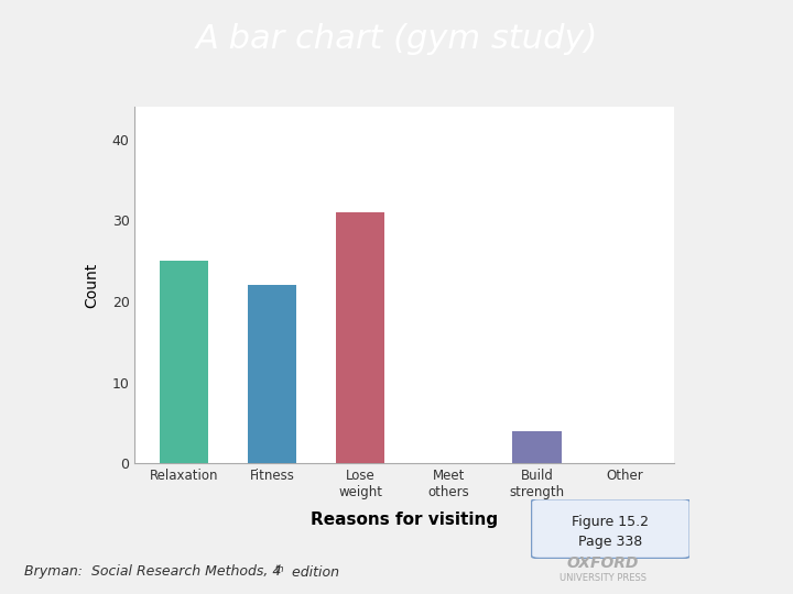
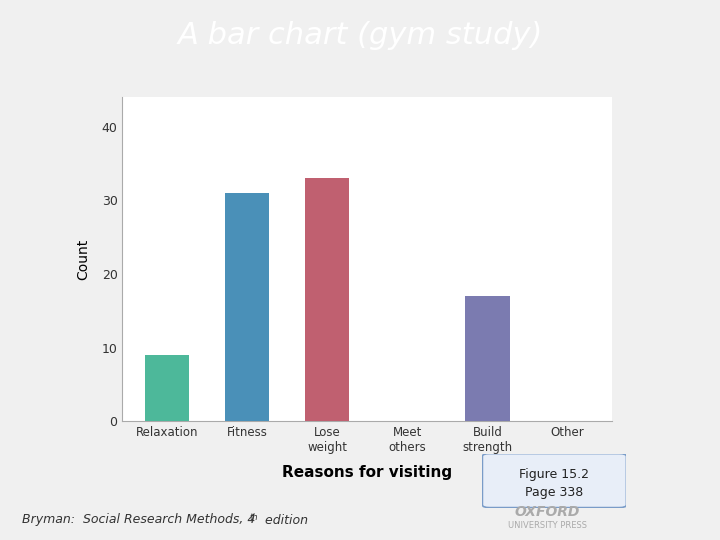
Relaxation: 25 -> 9
Fitness: 22 -> 31
Lose weight: 31 -> 33
Build strength: 4 -> 17
